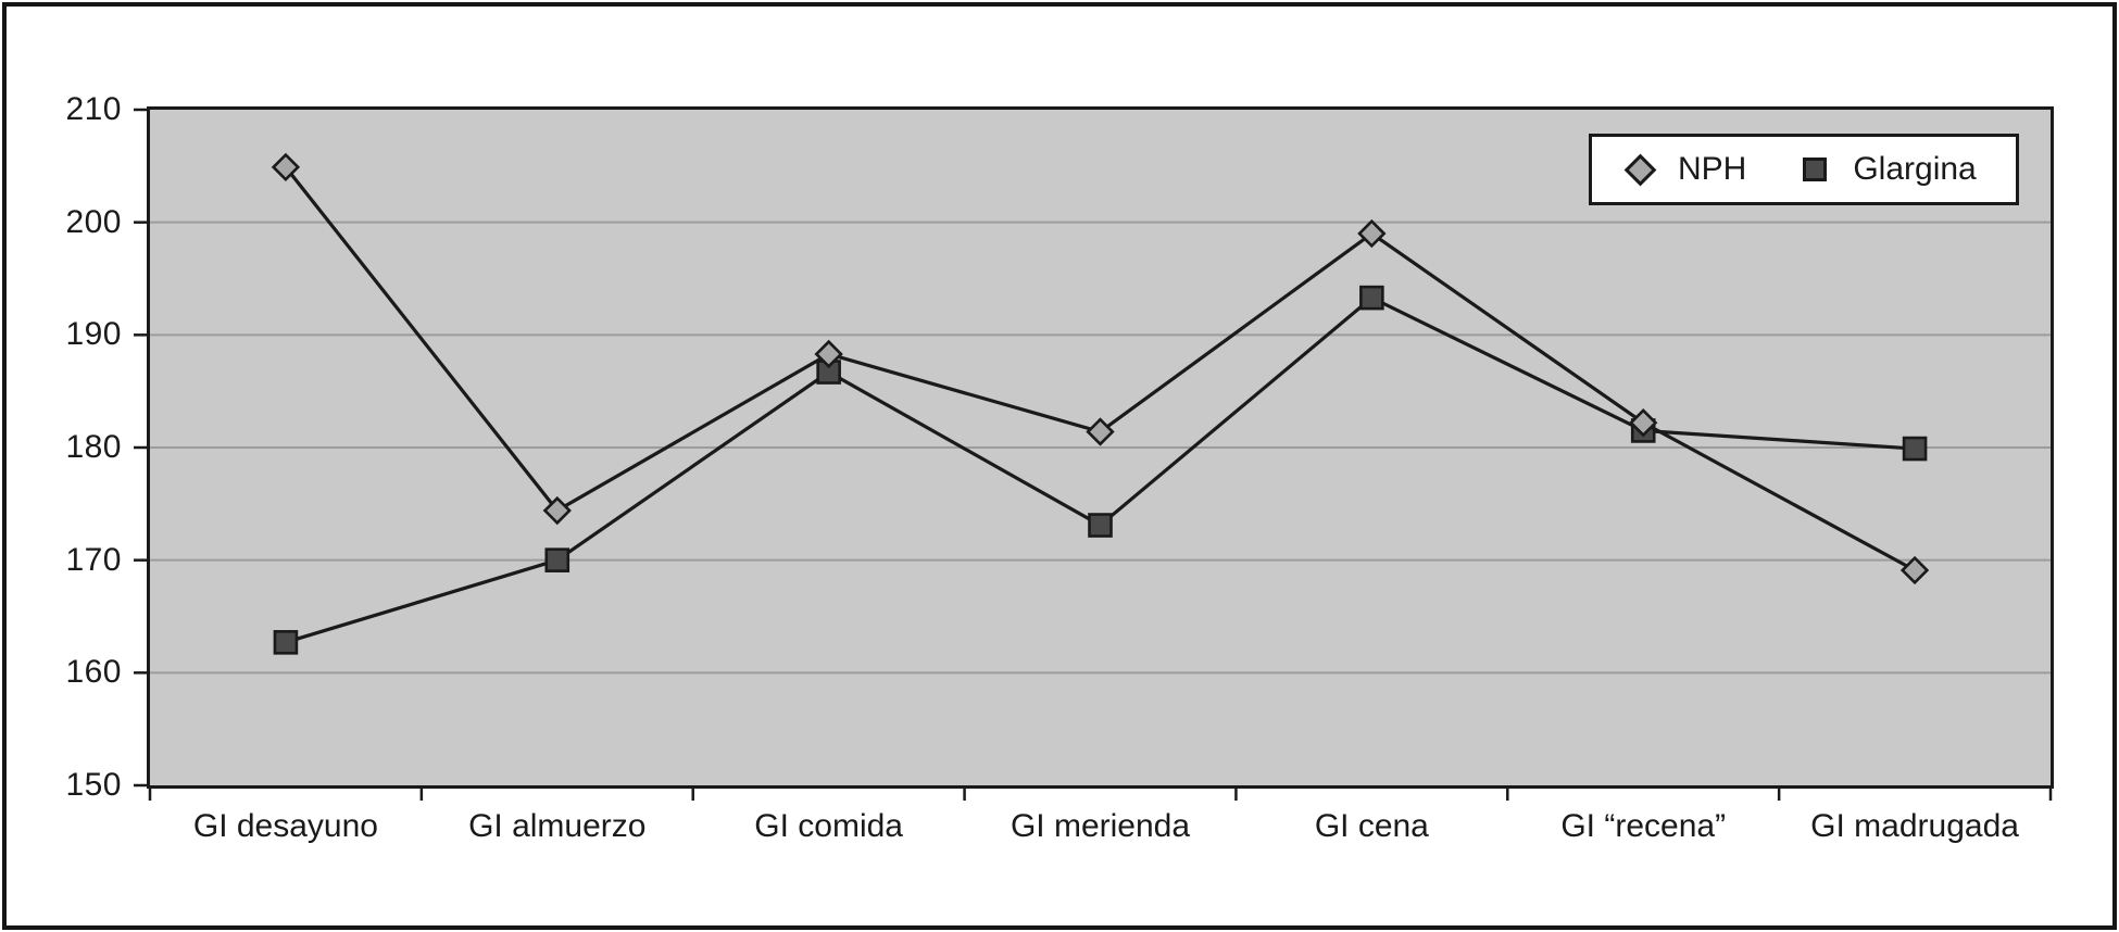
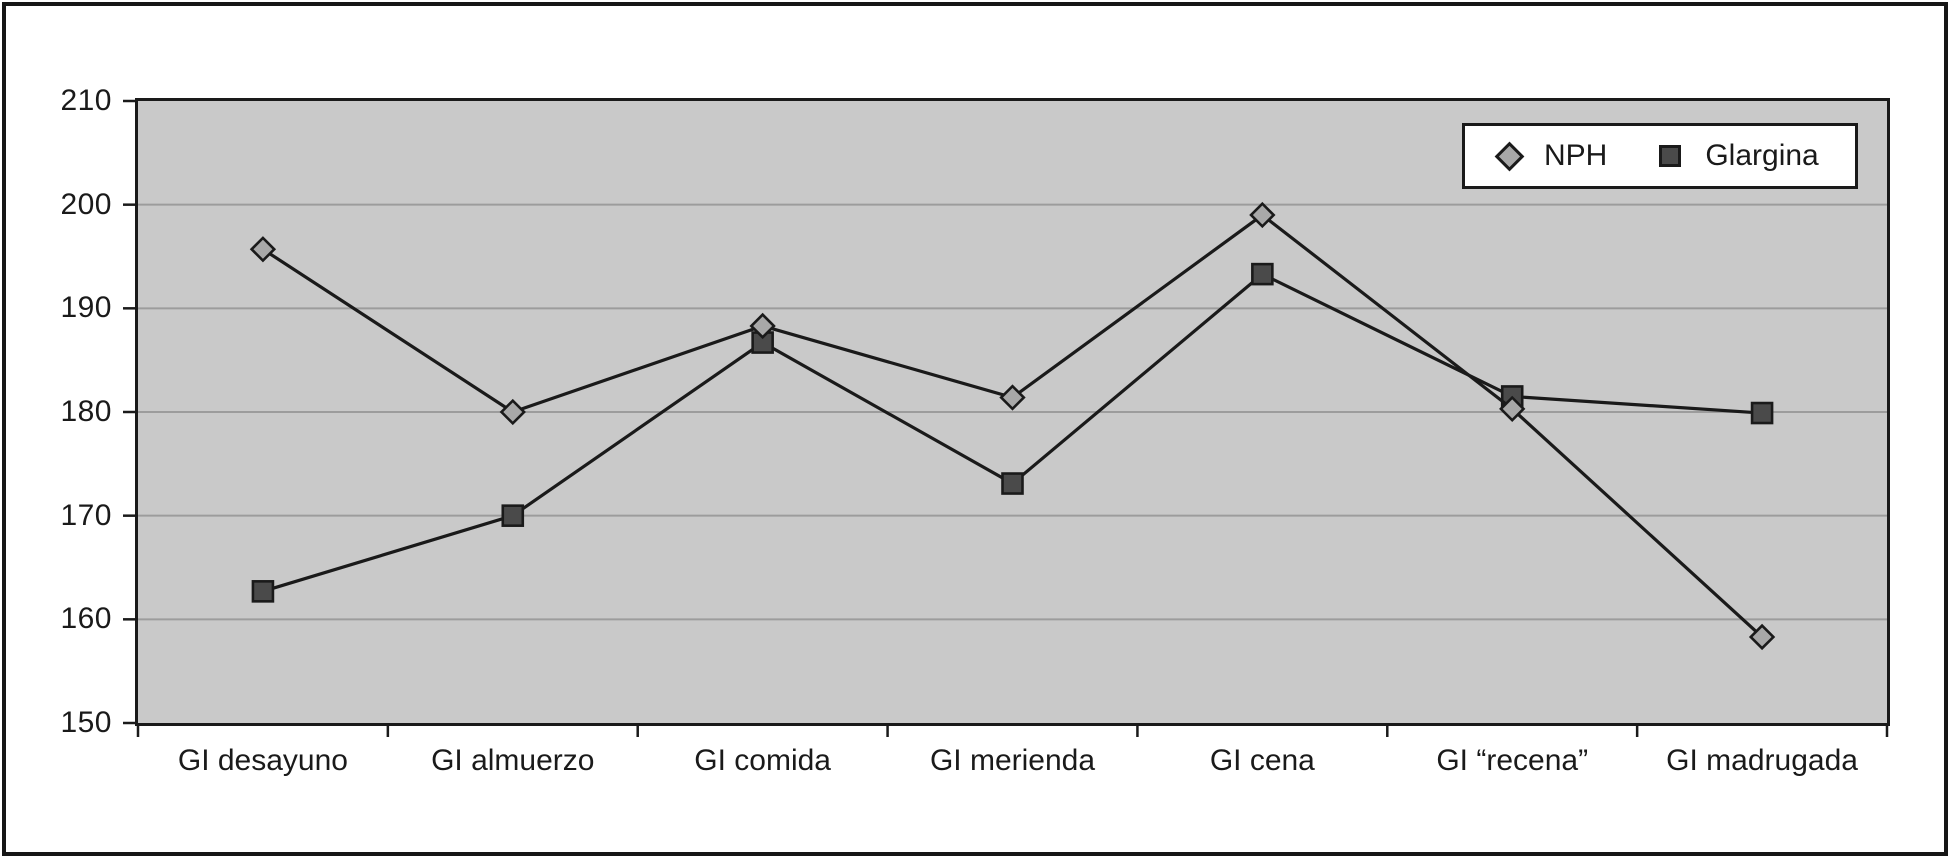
NPH/GI desayuno: 204.9 -> 195.7
NPH/GI almuerzo: 174.4 -> 180.0
NPH/GI “recena”: 182.2 -> 180.3
NPH/GI madrugada: 169.1 -> 158.3
